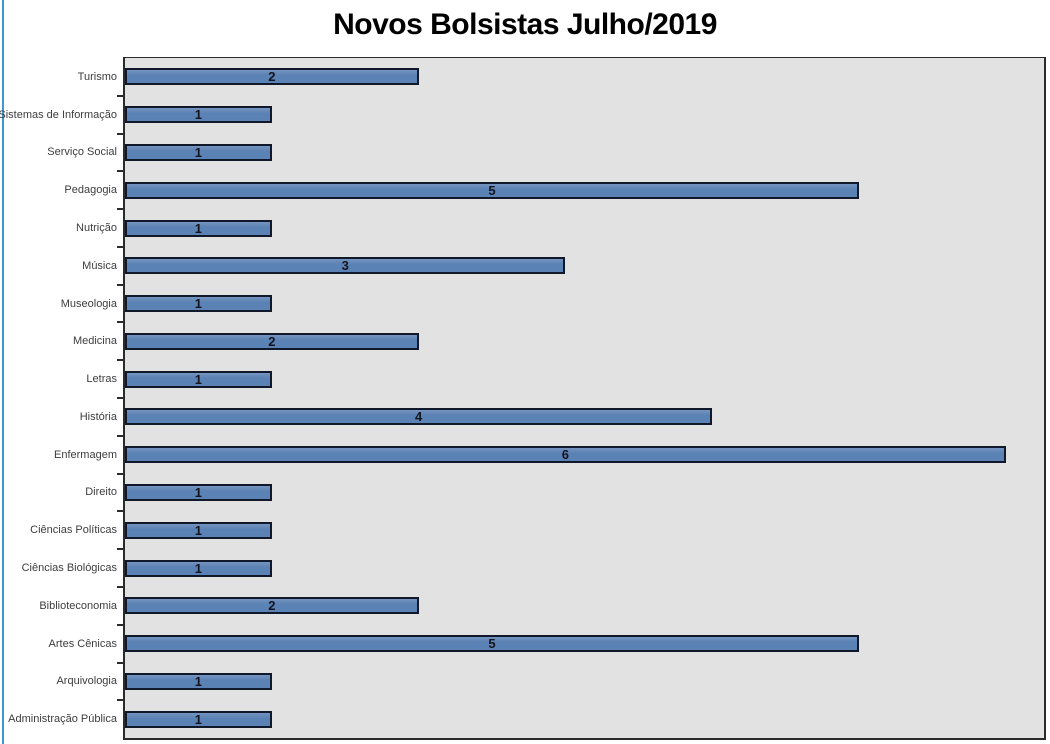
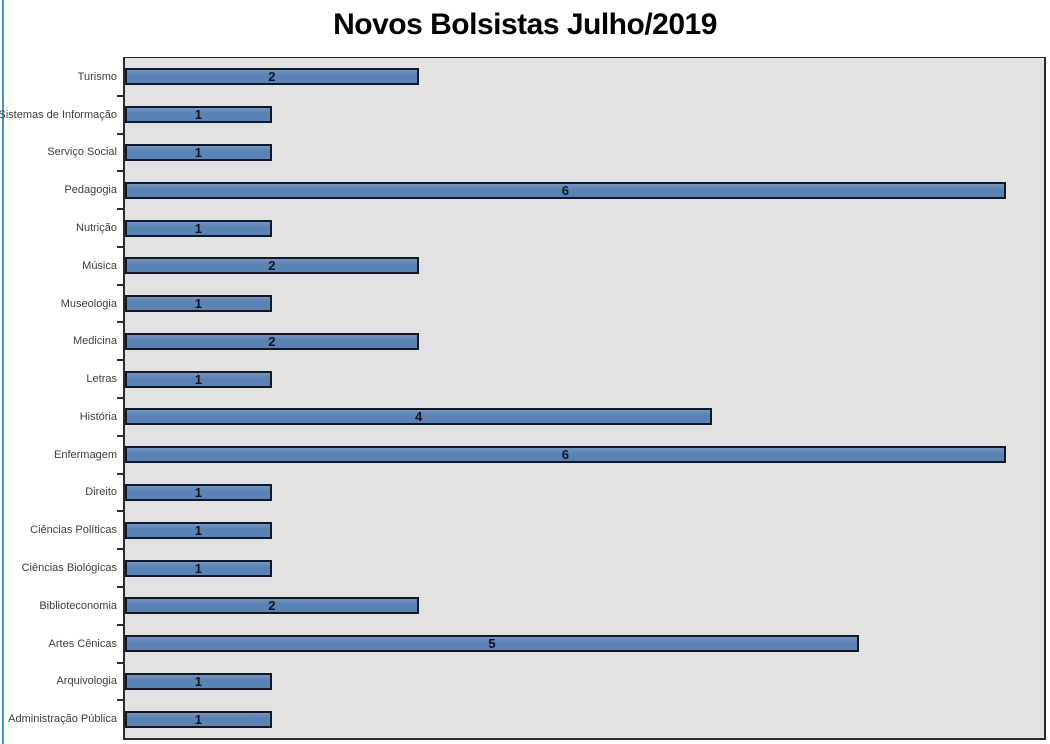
Pedagogia: 5 -> 6
Música: 3 -> 2
